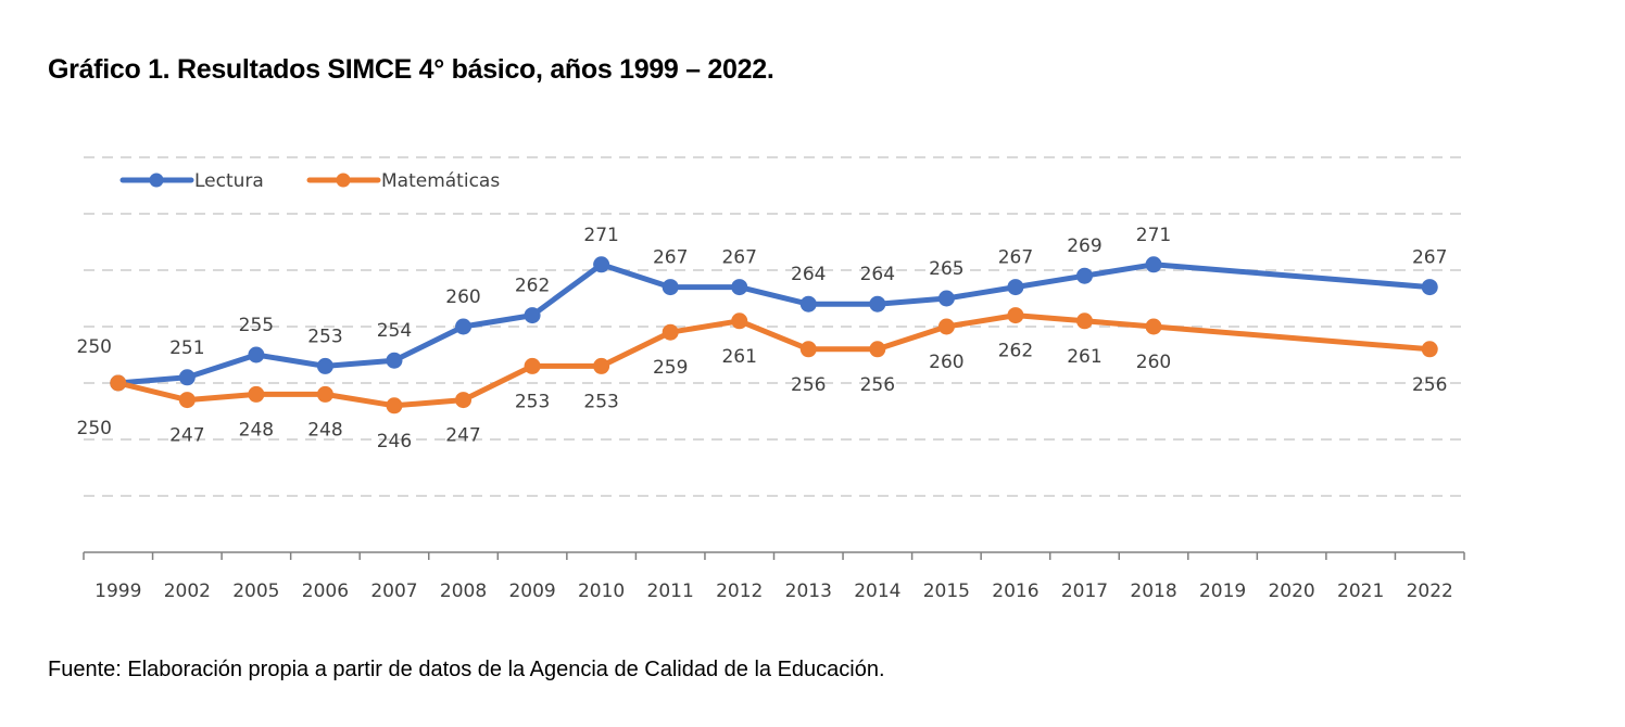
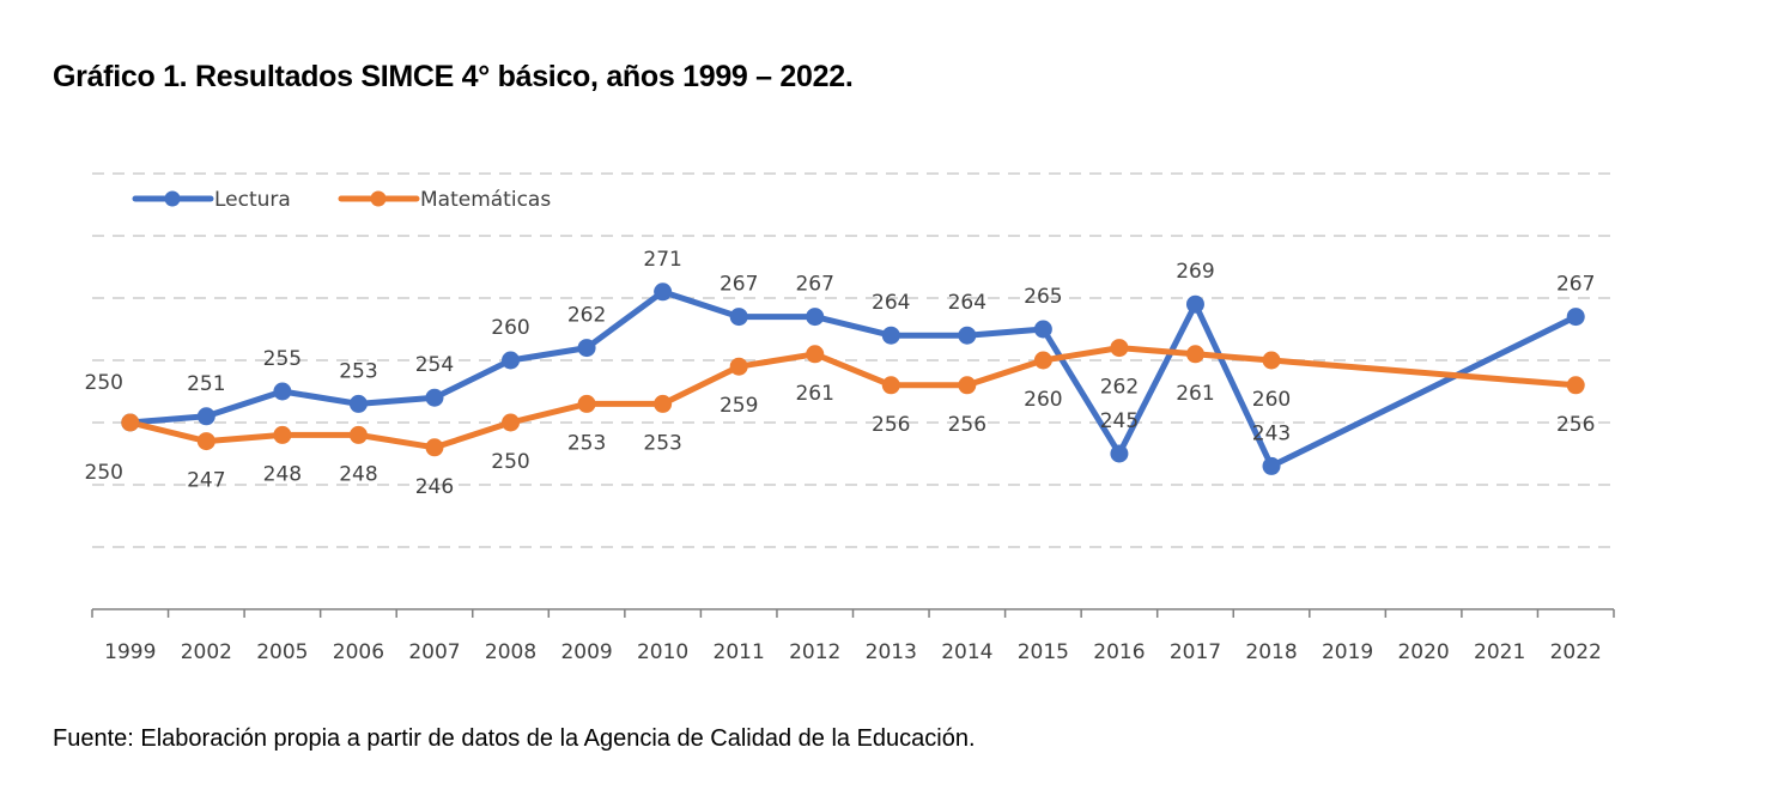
Matemáticas/2008: 247 -> 250
Lectura/2016: 267 -> 245
Lectura/2018: 271 -> 243
